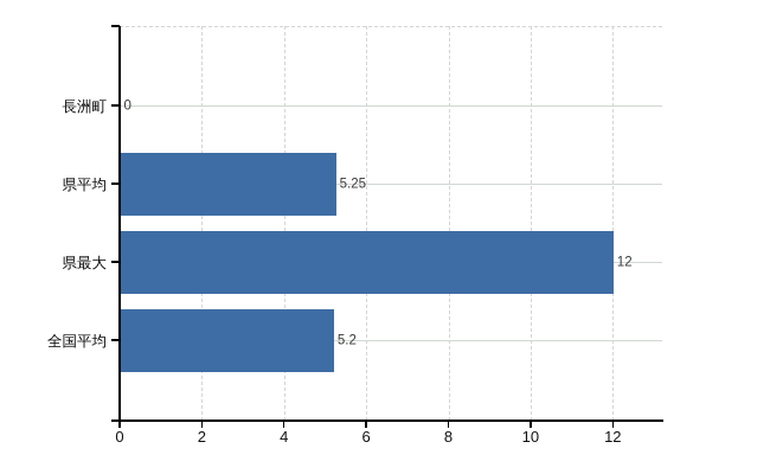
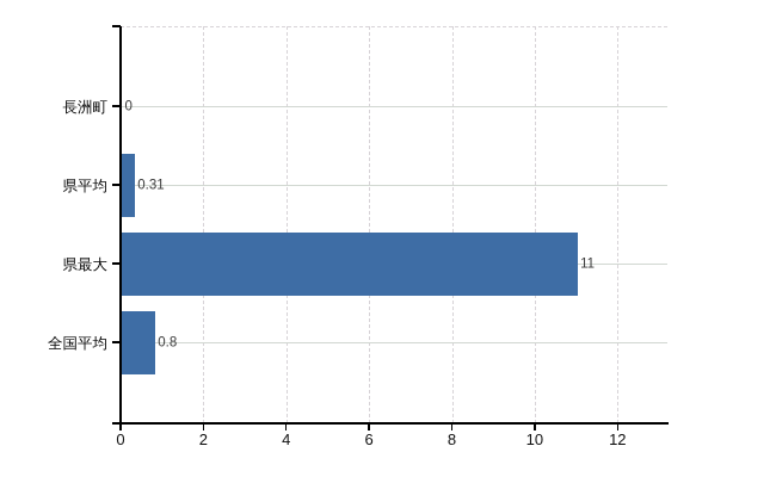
県平均: 5.25 -> 0.31
県最大: 12 -> 11
全国平均: 5.2 -> 0.8
